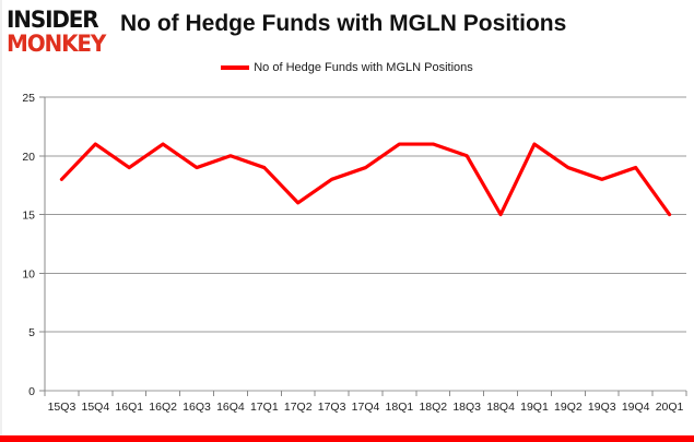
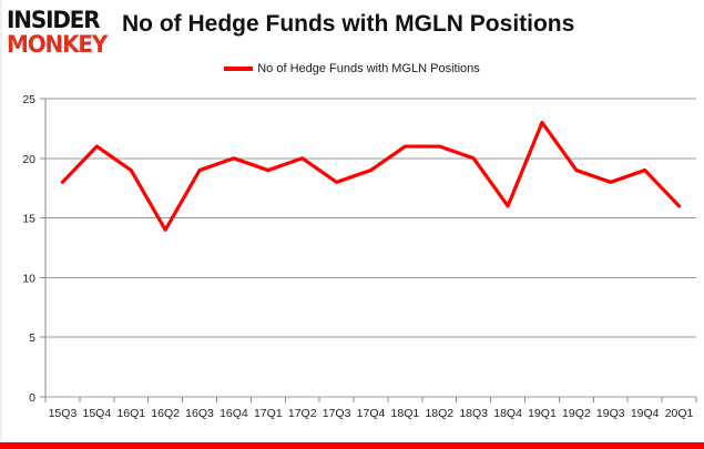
16Q2: 21 -> 14
17Q2: 16 -> 20
18Q4: 15 -> 16
19Q1: 21 -> 23
20Q1: 15 -> 16
